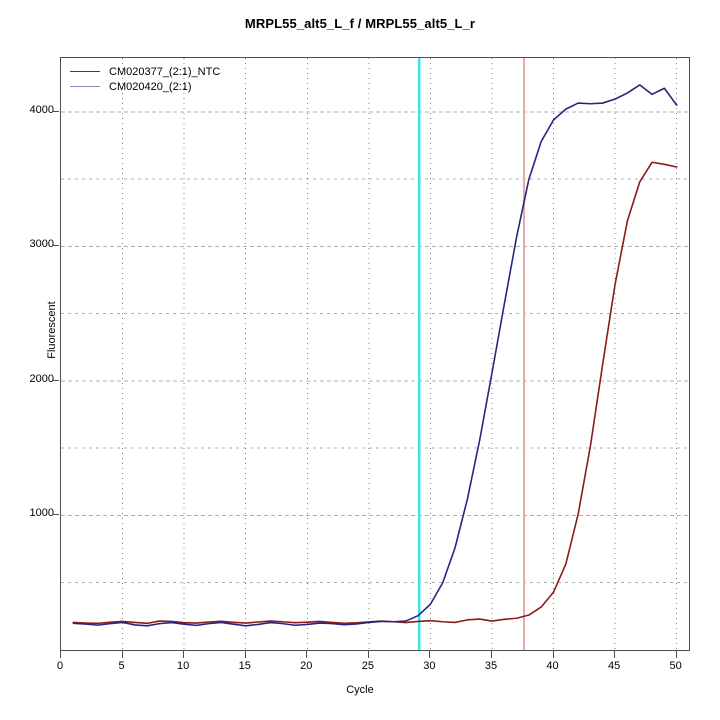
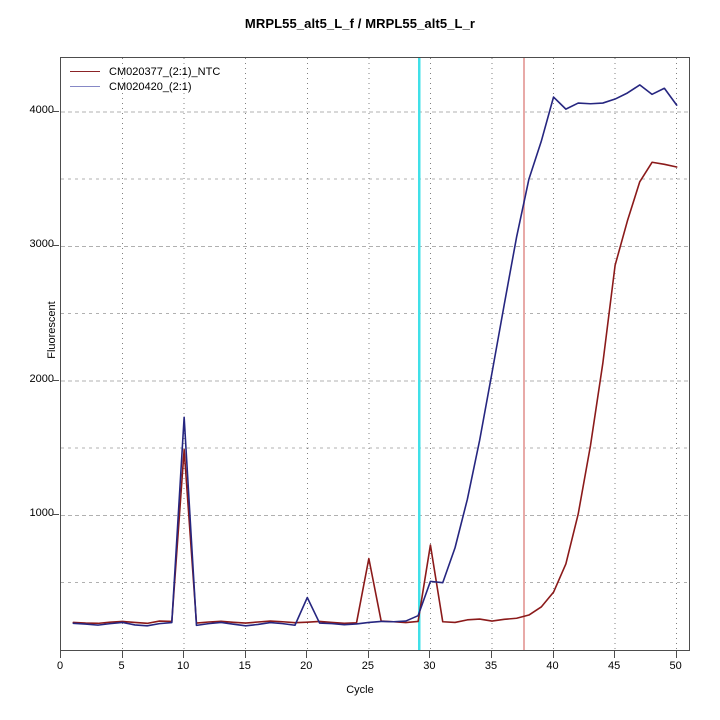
CM020377_(2:1)_NTC/10: 200 -> 1490
CM020420_(2:1)/10: 190 -> 1730
CM020420_(2:1)/20: 190 -> 390
CM020377_(2:1)_NTC/25: 210 -> 680
CM020377_(2:1)_NTC/30: 220 -> 780
CM020420_(2:1)/30: 340 -> 510
CM020420_(2:1)/40: 3940 -> 4110
CM020377_(2:1)_NTC/45: 2720 -> 2860
